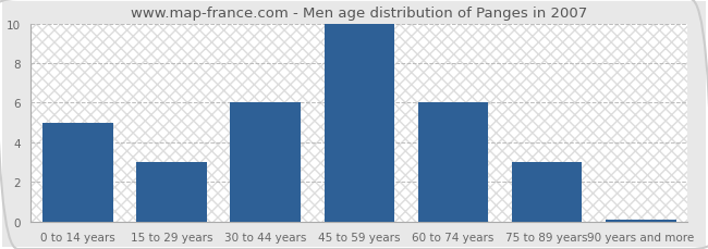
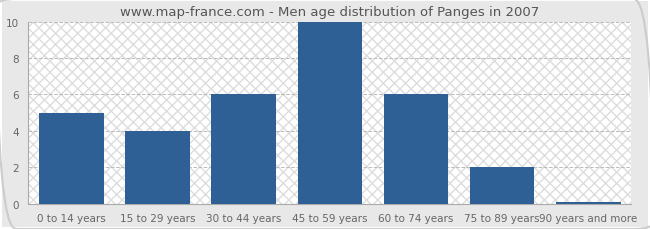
15 to 29 years: 3.0 -> 4.0
75 to 89 years: 3.0 -> 2.0
